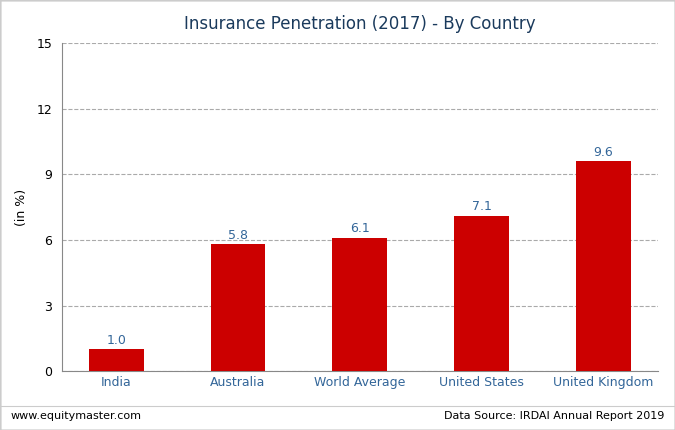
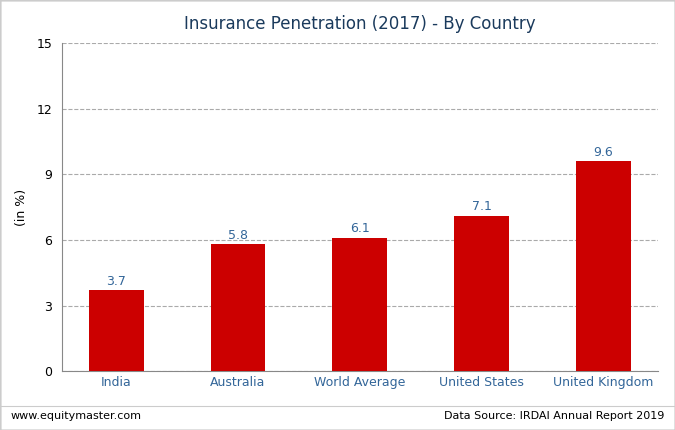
India: 1.0 -> 3.7
